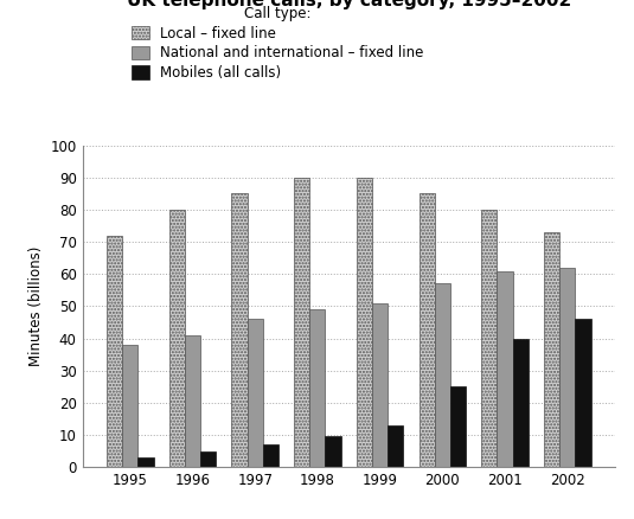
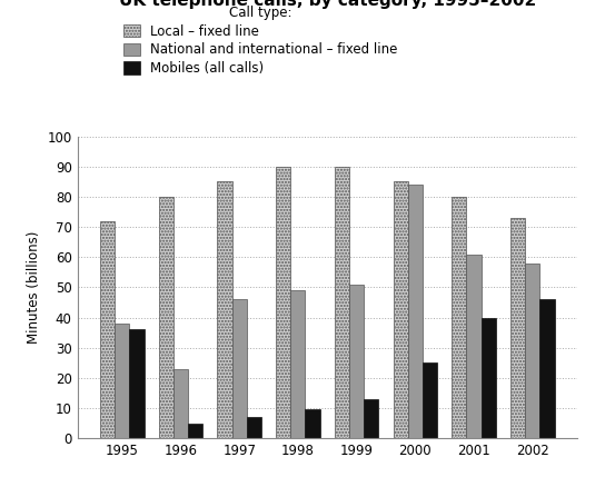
Mobiles (all calls)/1995: 3.0 -> 36.0
National and international – fixed line/1996: 41 -> 23
National and international – fixed line/2000: 57 -> 84
National and international – fixed line/2002: 62 -> 58
